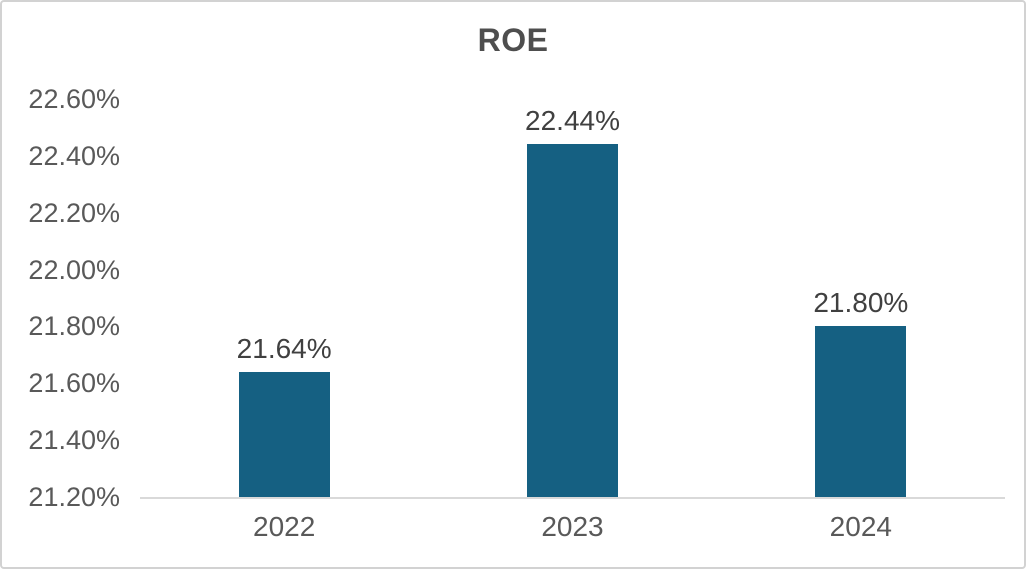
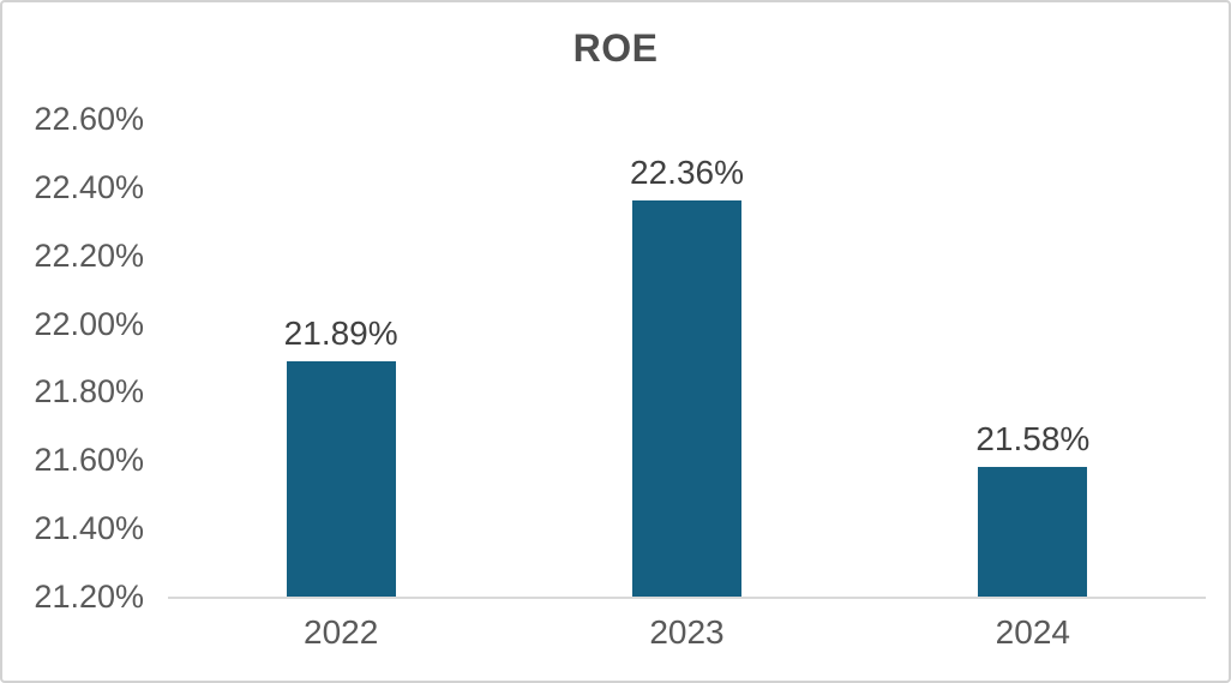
2022: 21.64% -> 21.89%
2023: 22.44% -> 22.36%
2024: 21.80% -> 21.58%
